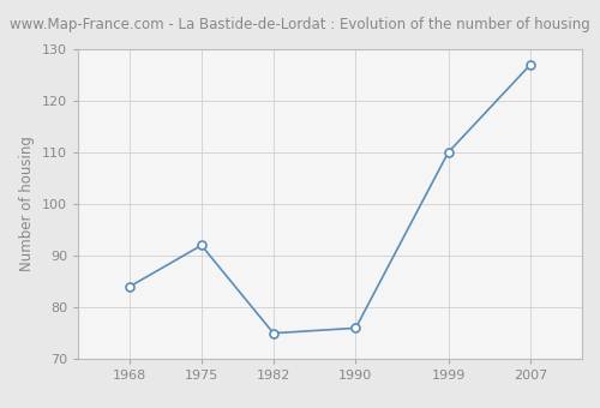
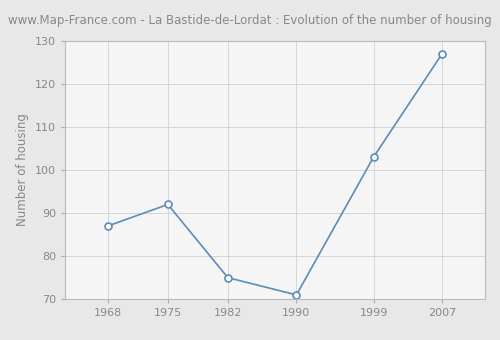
1968: 84 -> 87
1990: 76 -> 71
1999: 110 -> 103
